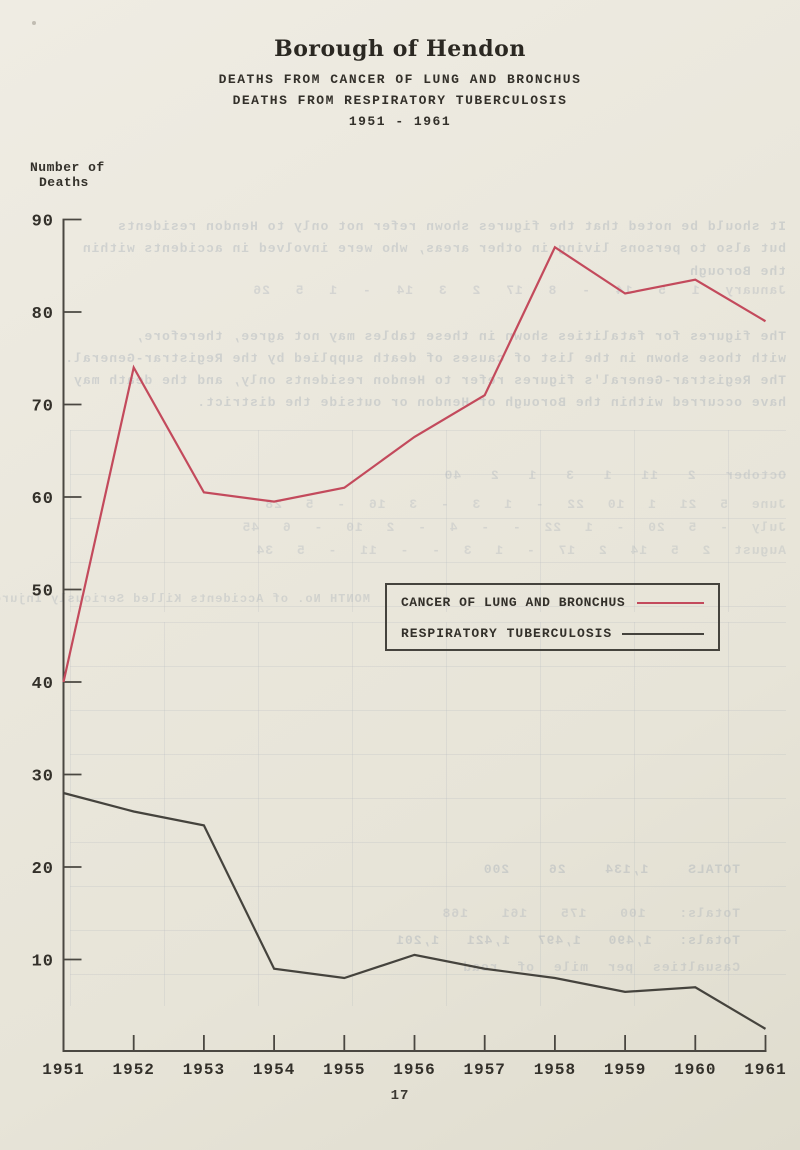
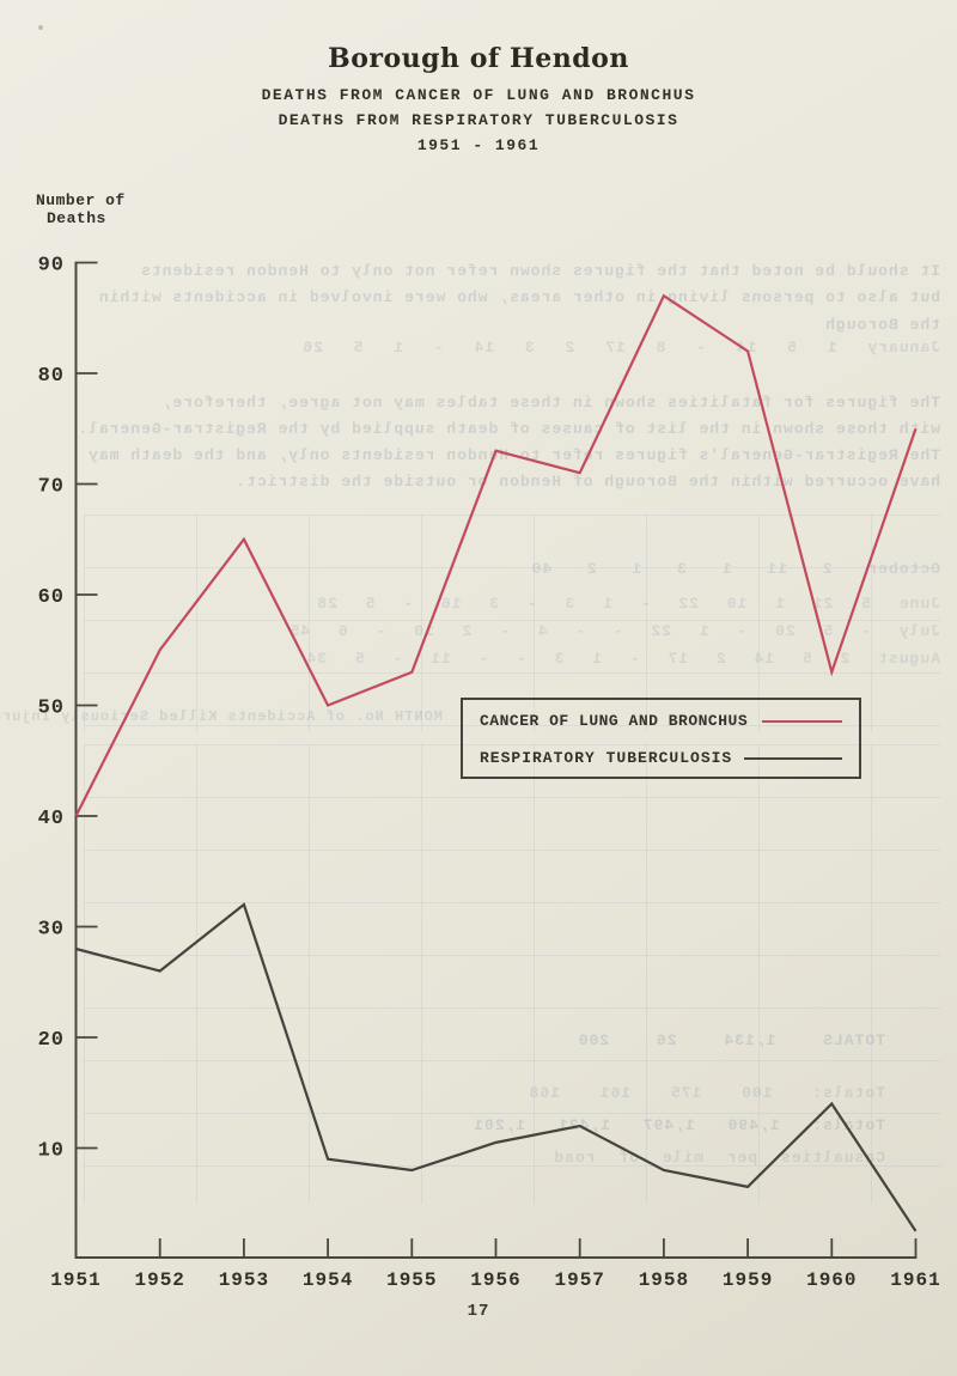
CANCER OF LUNG AND BRONCHUS/1952: 74 -> 55
CANCER OF LUNG AND BRONCHUS/1953: 60 -> 65
RESPIRATORY TUBERCULOSIS/1953: 24 -> 32
CANCER OF LUNG AND BRONCHUS/1954: 60 -> 50
CANCER OF LUNG AND BRONCHUS/1955: 61 -> 53
CANCER OF LUNG AND BRONCHUS/1956: 66 -> 73
RESPIRATORY TUBERCULOSIS/1957: 9 -> 12
CANCER OF LUNG AND BRONCHUS/1960: 84 -> 53
RESPIRATORY TUBERCULOSIS/1960: 7 -> 14
CANCER OF LUNG AND BRONCHUS/1961: 79 -> 75
